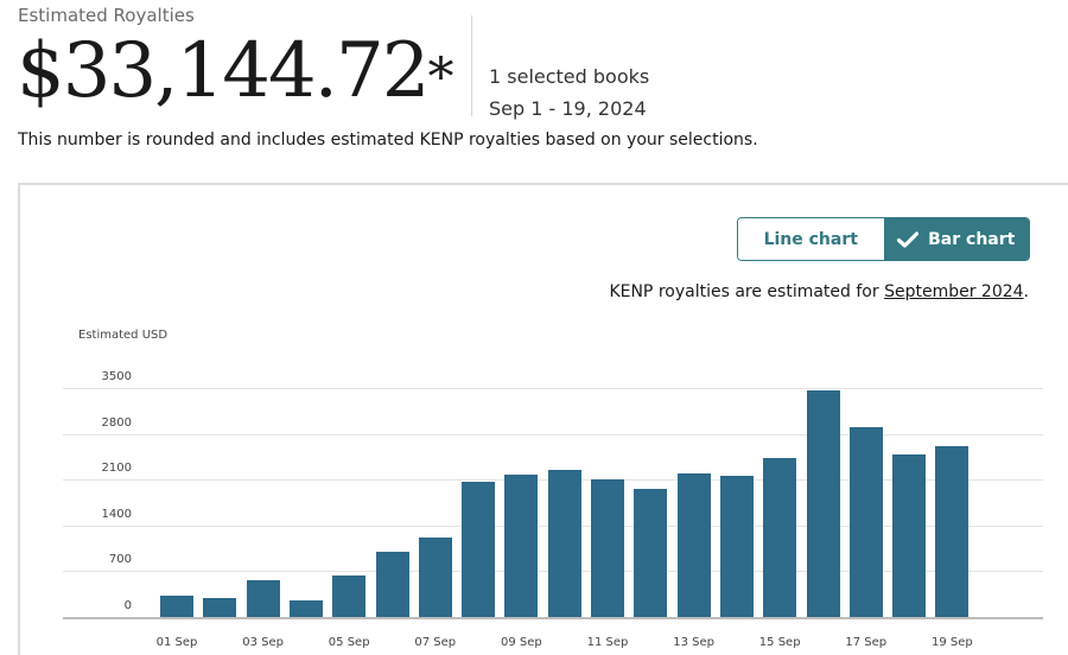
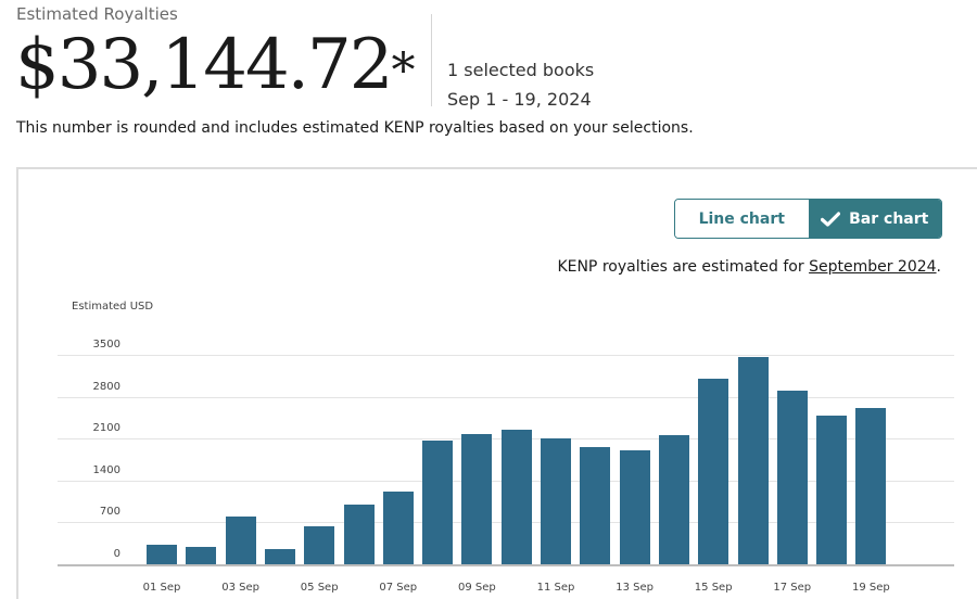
03 Sep: 600 -> 800
13 Sep: 2200 -> 1900
15 Sep: 2400 -> 3100
